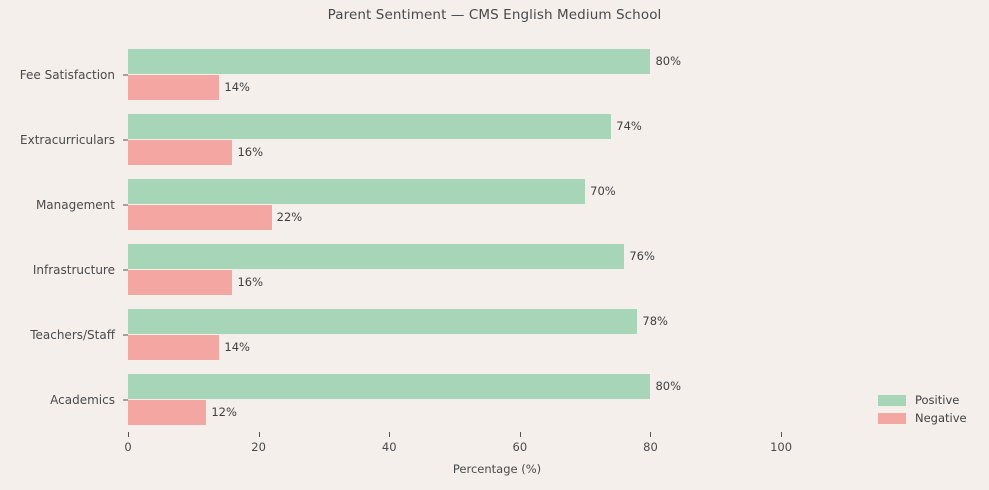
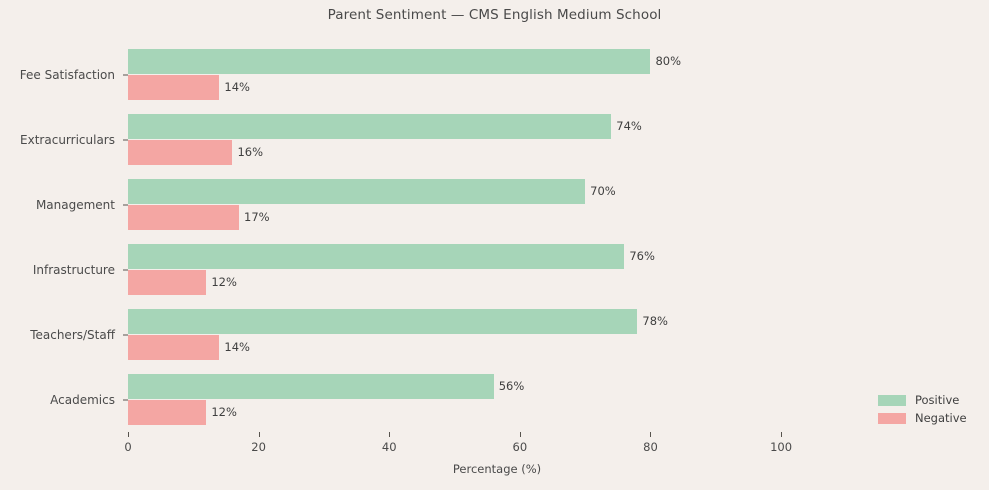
Negative/Management: 22% -> 17%
Negative/Infrastructure: 16% -> 12%
Positive/Academics: 80% -> 56%
